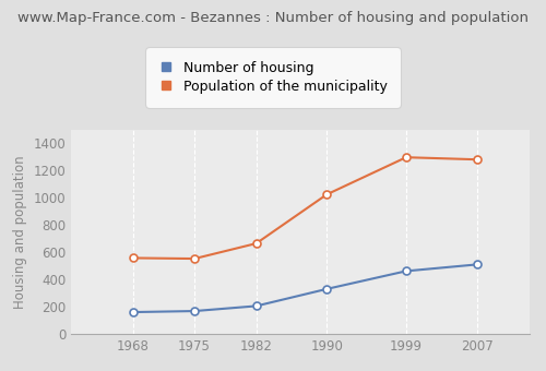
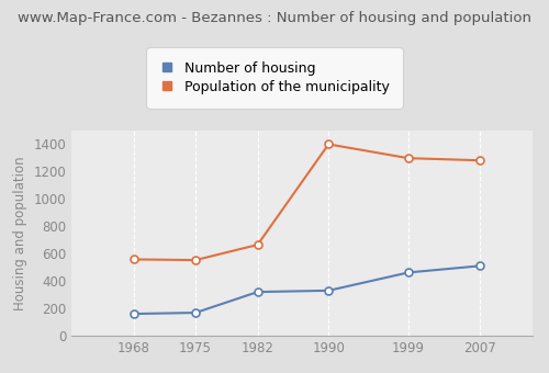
Number of housing/1982: 200 -> 320
Population of the municipality/1990: 1020 -> 1400
